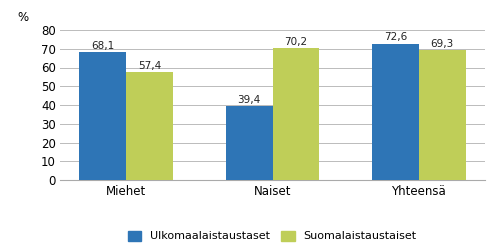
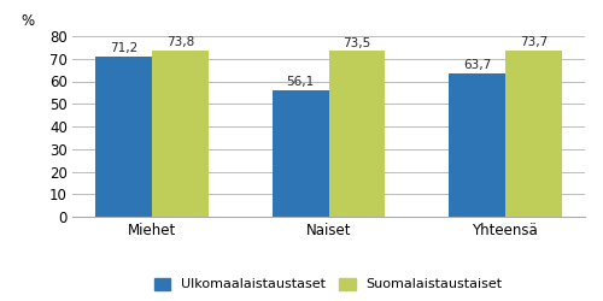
Ulkomaalaistaustaset/Miehet: 68,1 -> 71,2
Suomalaistaustaiset/Miehet: 57,4 -> 73,8
Ulkomaalaistaustaset/Naiset: 39,4 -> 56,1
Suomalaistaustaiset/Naiset: 70,2 -> 73,5
Ulkomaalaistaustaset/Yhteensä: 72,6 -> 63,7
Suomalaistaustaiset/Yhteensä: 69,3 -> 73,7
